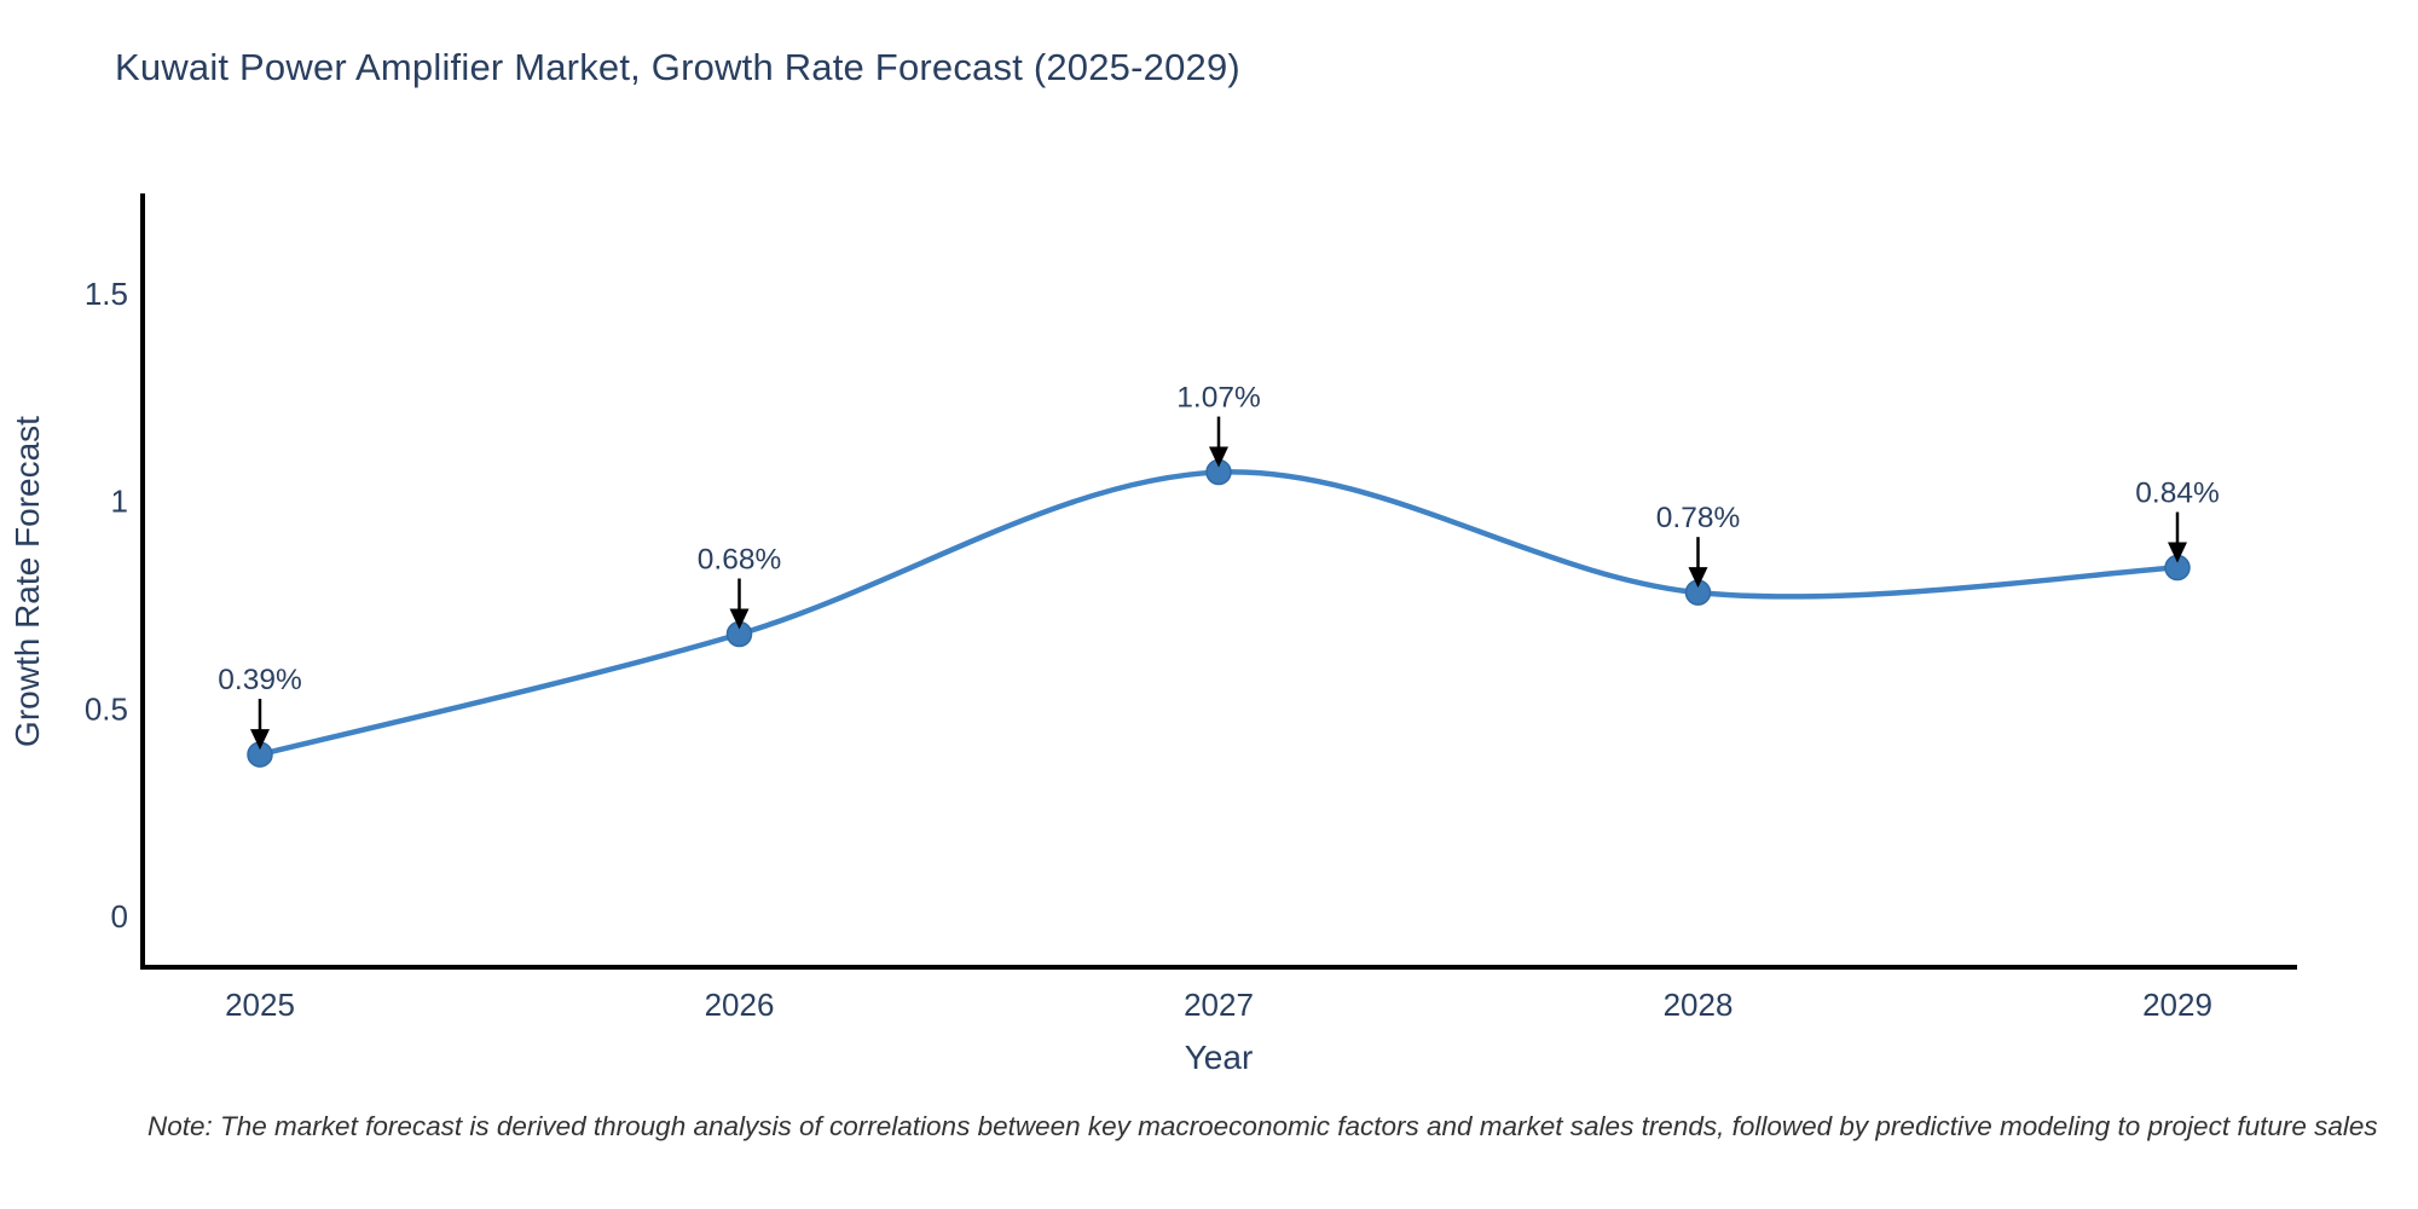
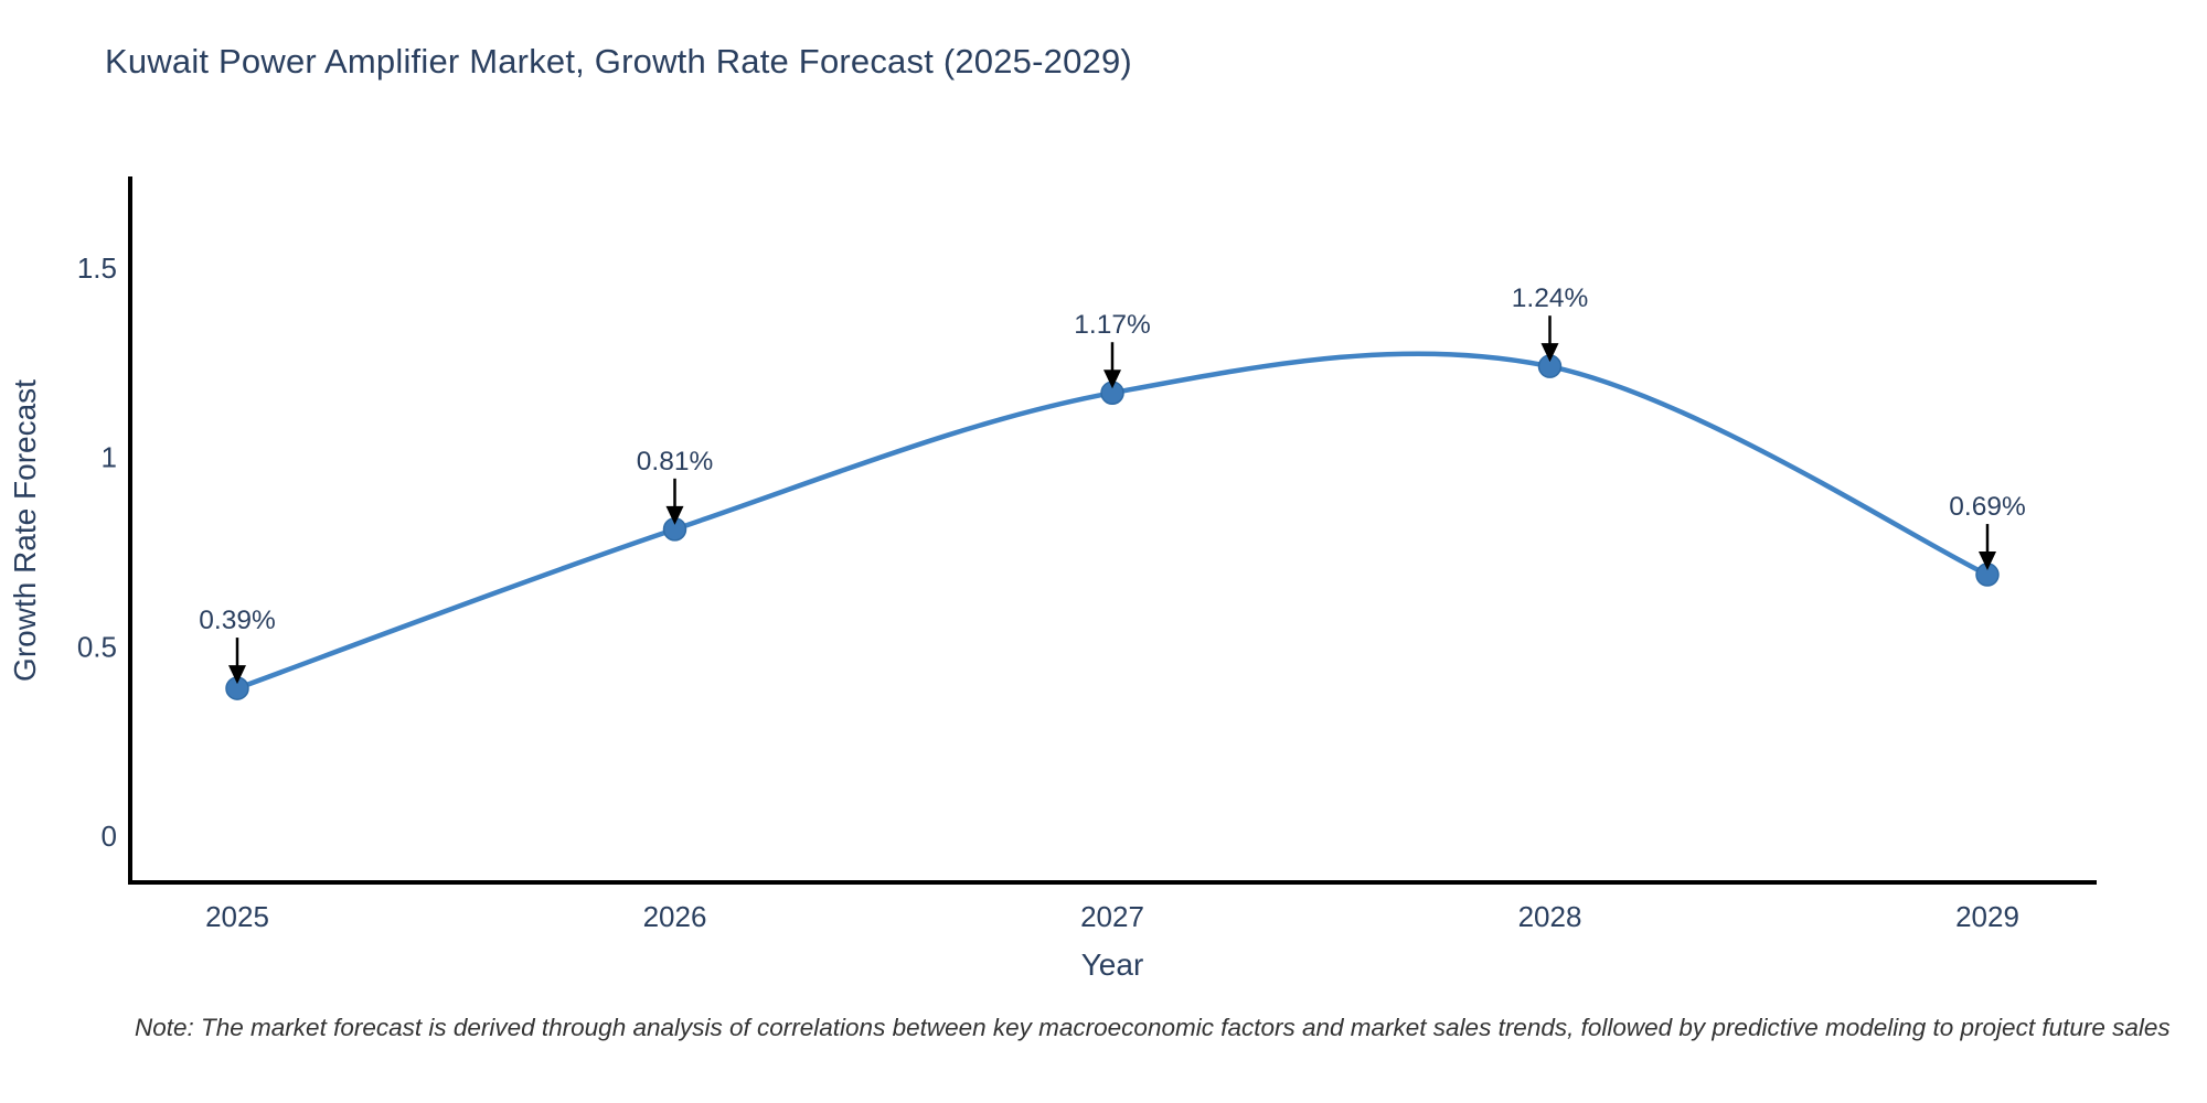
2026: 0.68% -> 0.81%
2027: 1.07% -> 1.17%
2028: 0.78% -> 1.24%
2029: 0.84% -> 0.69%
